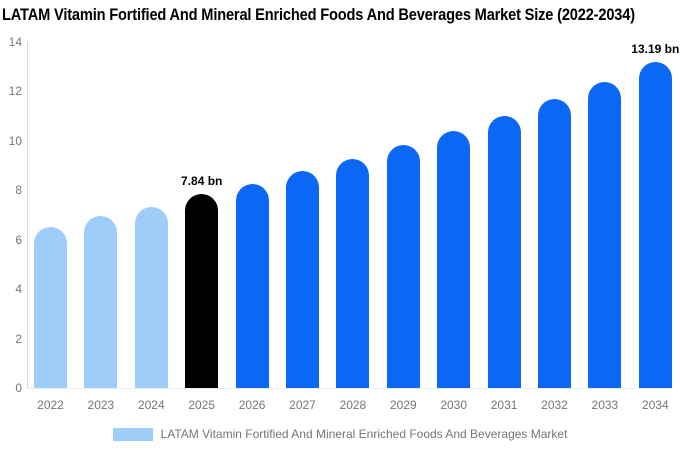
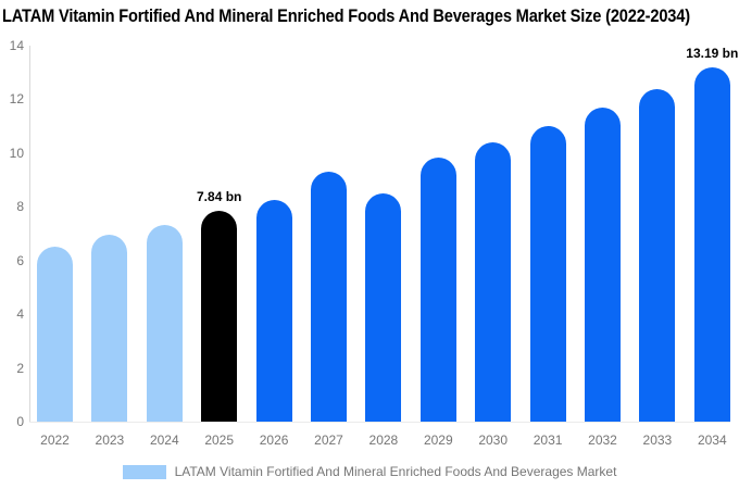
2027: 8.8 -> 9.3
2028: 9.3 -> 8.5
